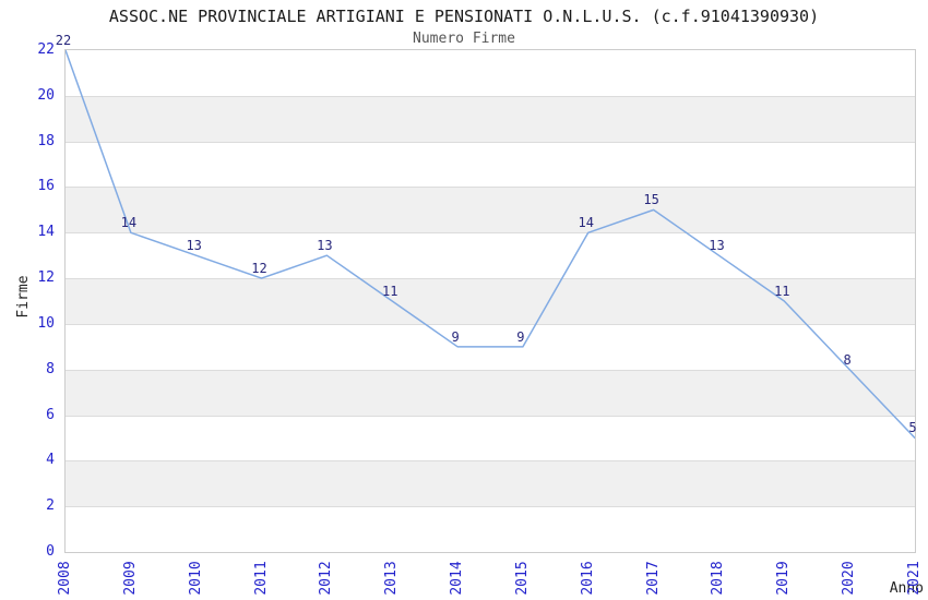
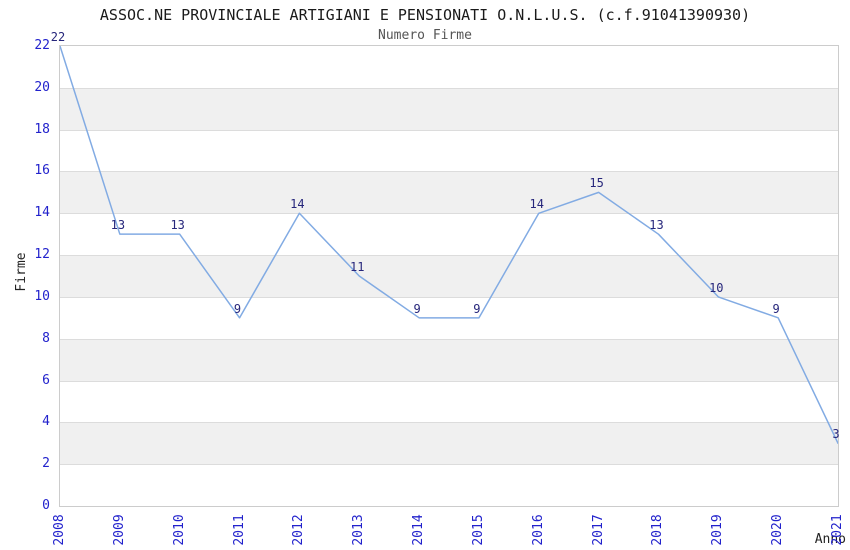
2009: 14 -> 13
2011: 12 -> 9
2012: 13 -> 14
2019: 11 -> 10
2020: 8 -> 9
2021: 5 -> 3
